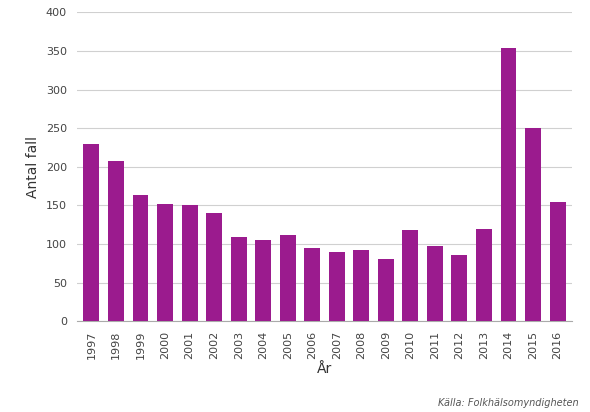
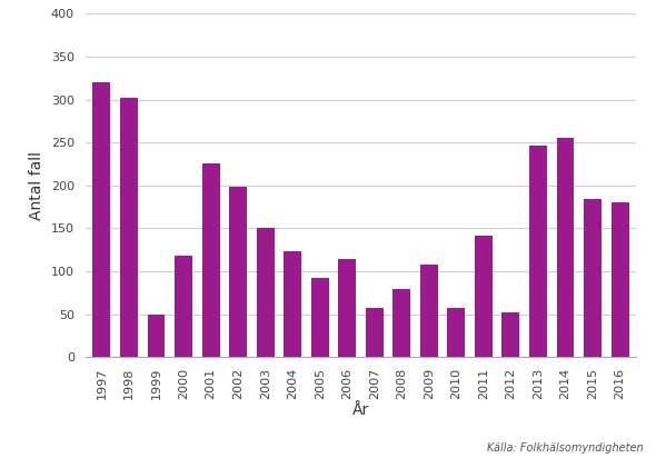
1997: 230 -> 320
1998: 208 -> 302
1999: 164 -> 50
2000: 152 -> 118
2001: 151 -> 226
2002: 140 -> 198
2003: 109 -> 150
2004: 105 -> 124
2005: 112 -> 92
2006: 95 -> 114
2007: 90 -> 58
2008: 93 -> 80
2009: 81 -> 108
2010: 118 -> 58
2011: 97 -> 142
2012: 86 -> 52
2013: 119 -> 246
2014: 354 -> 256
2015: 250 -> 184
2016: 155 -> 180
